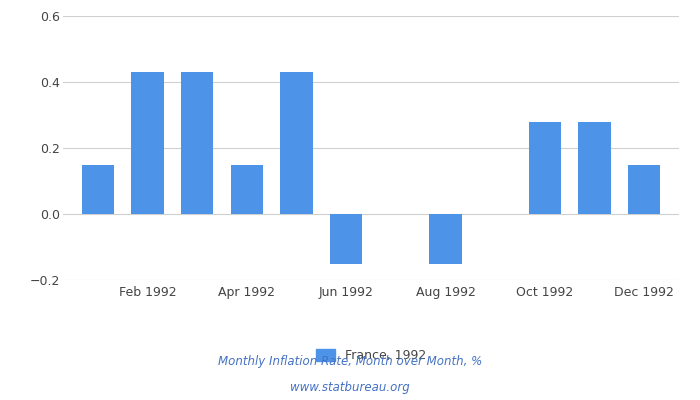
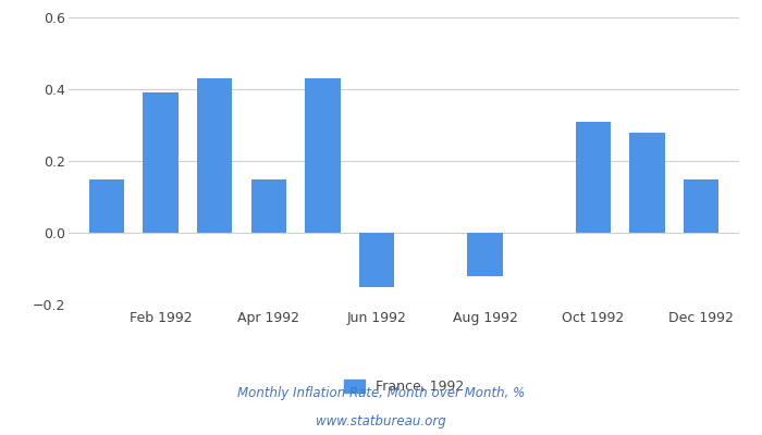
Feb 1992: 0.43 -> 0.39
Aug 1992: -0.15 -> -0.12
Oct 1992: 0.28 -> 0.31
